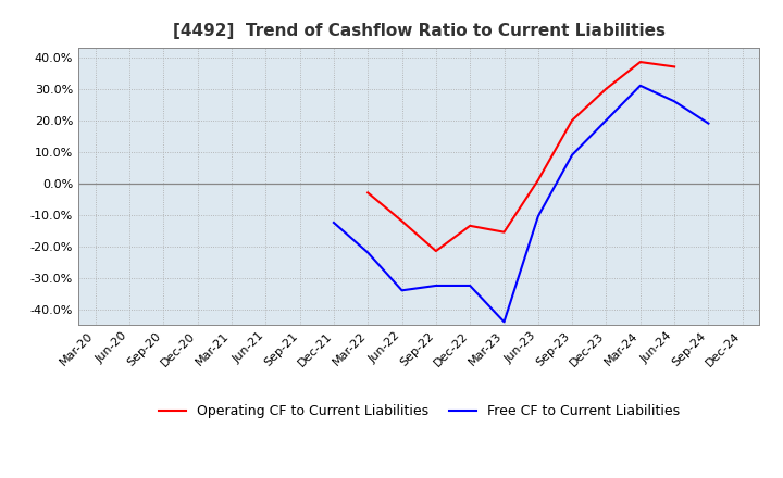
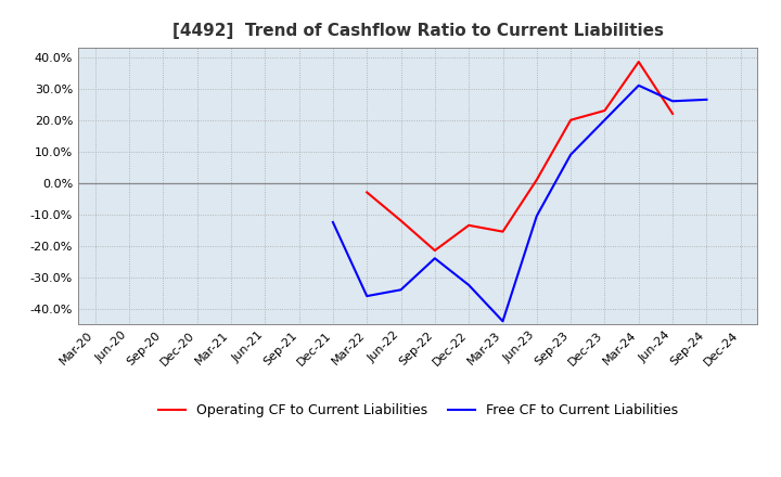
Free CF to Current Liabilities/Mar-22: -22.0% -> -36.0%
Free CF to Current Liabilities/Sep-22: -32.5% -> -24.0%
Operating CF to Current Liabilities/Dec-23: 30.0% -> 23.0%
Operating CF to Current Liabilities/Jun-24: 37.0% -> 22.0%
Free CF to Current Liabilities/Sep-24: 19.0% -> 26.5%
